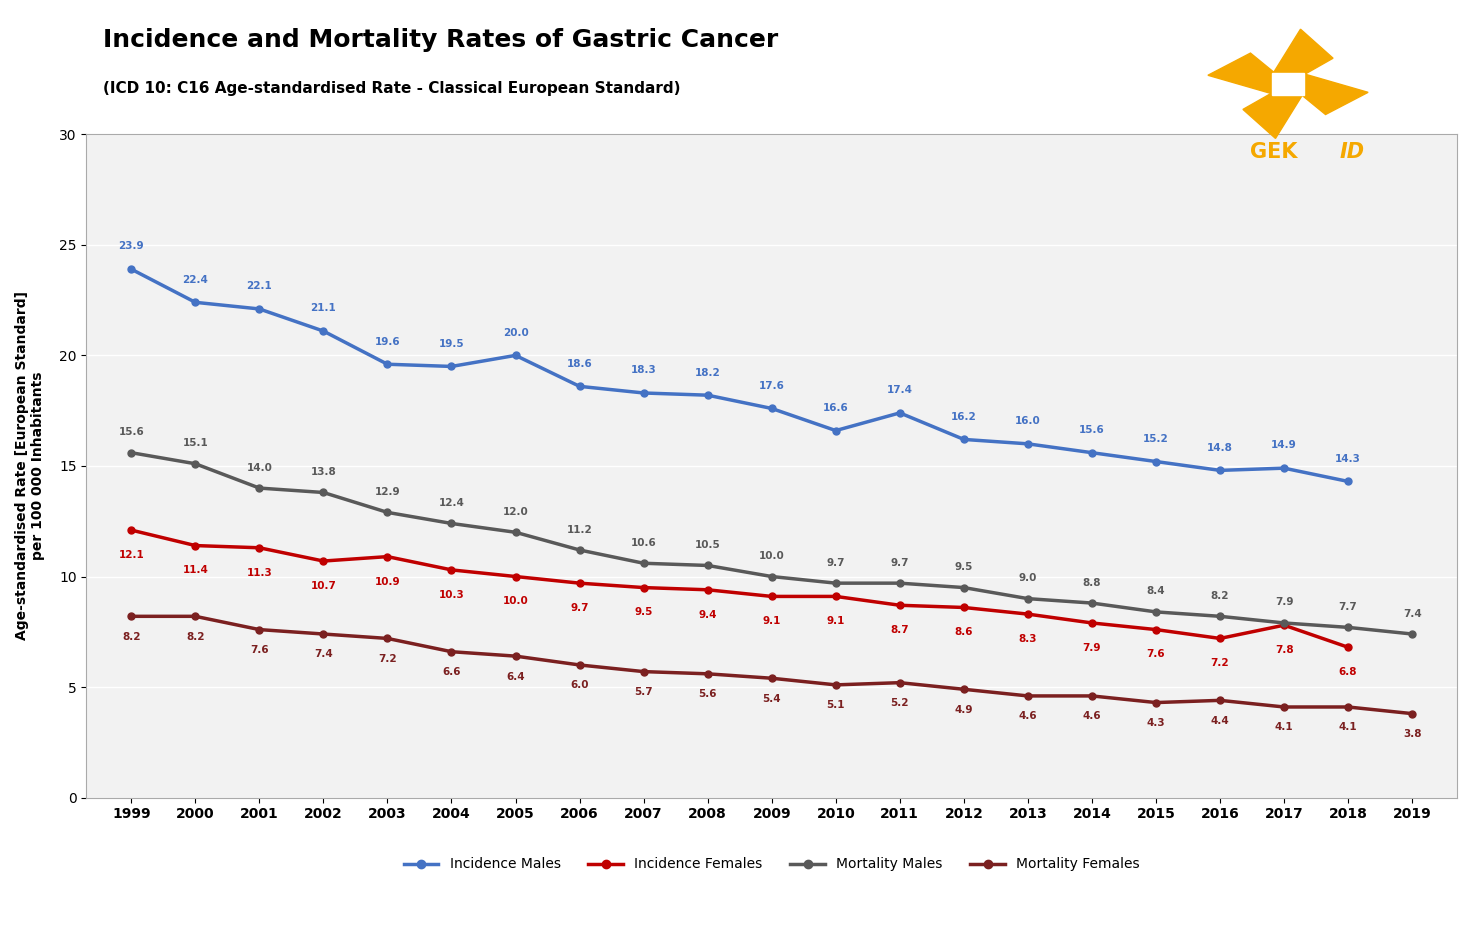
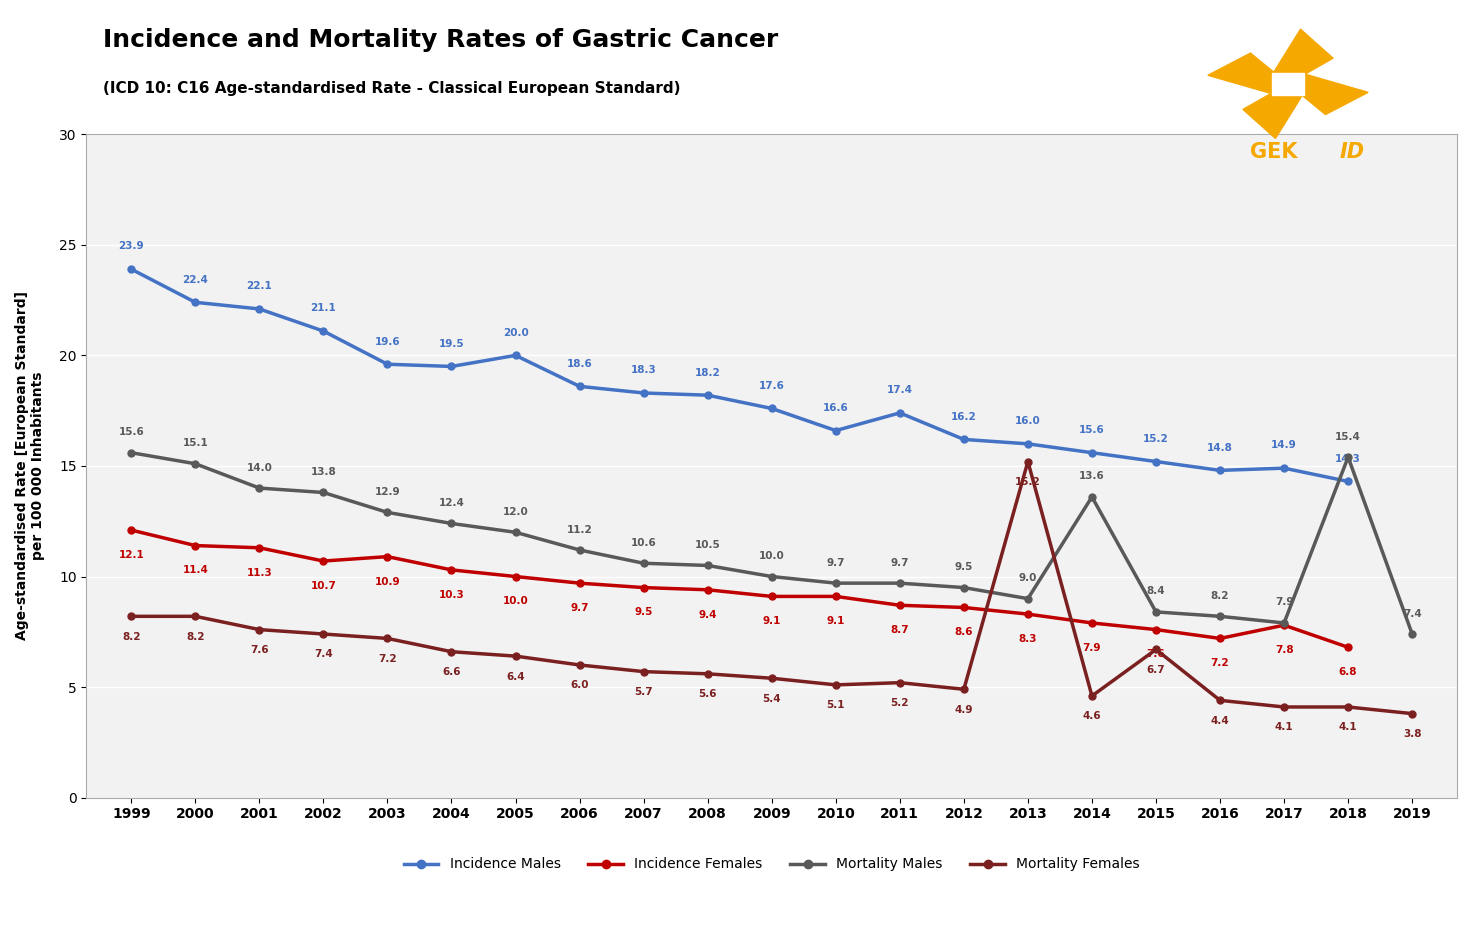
Mortality Females/2013: 4.6 -> 15.2
Mortality Males/2014: 8.8 -> 13.6
Mortality Females/2015: 4.3 -> 6.7
Mortality Males/2018: 7.7 -> 15.4
